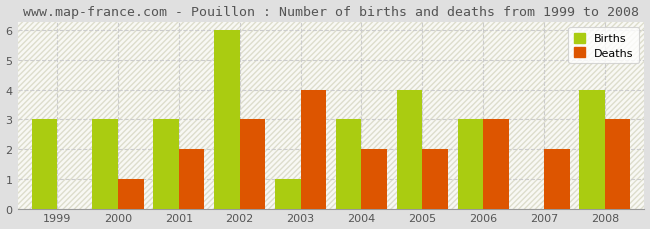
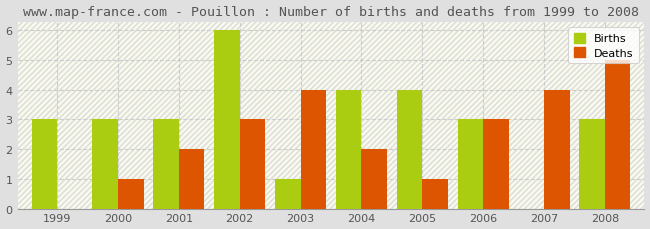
Births/2004: 3 -> 4
Deaths/2005: 2 -> 1
Deaths/2007: 2 -> 4
Births/2008: 4 -> 3
Deaths/2008: 3 -> 5
